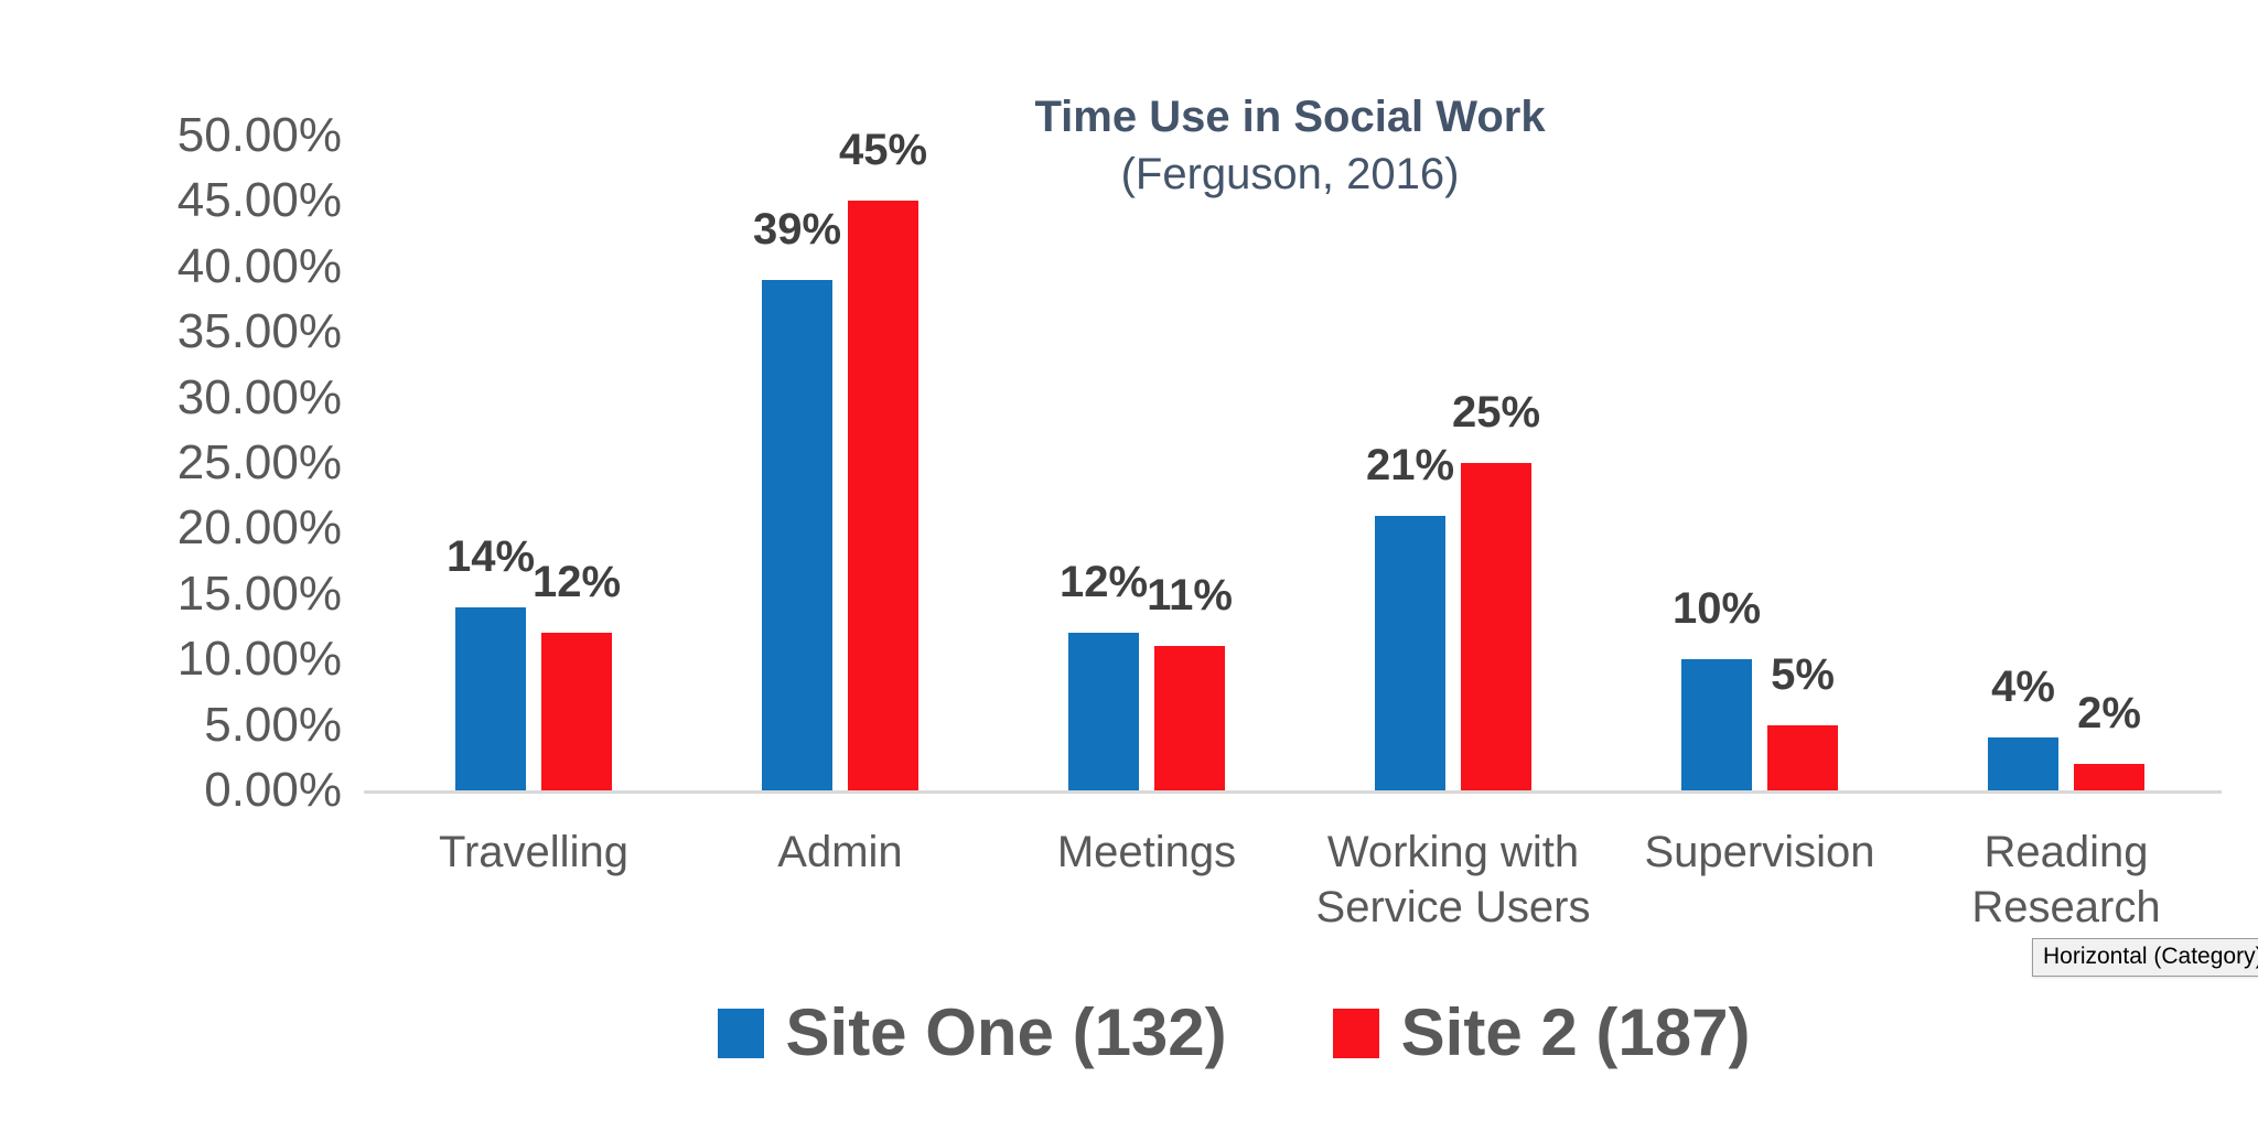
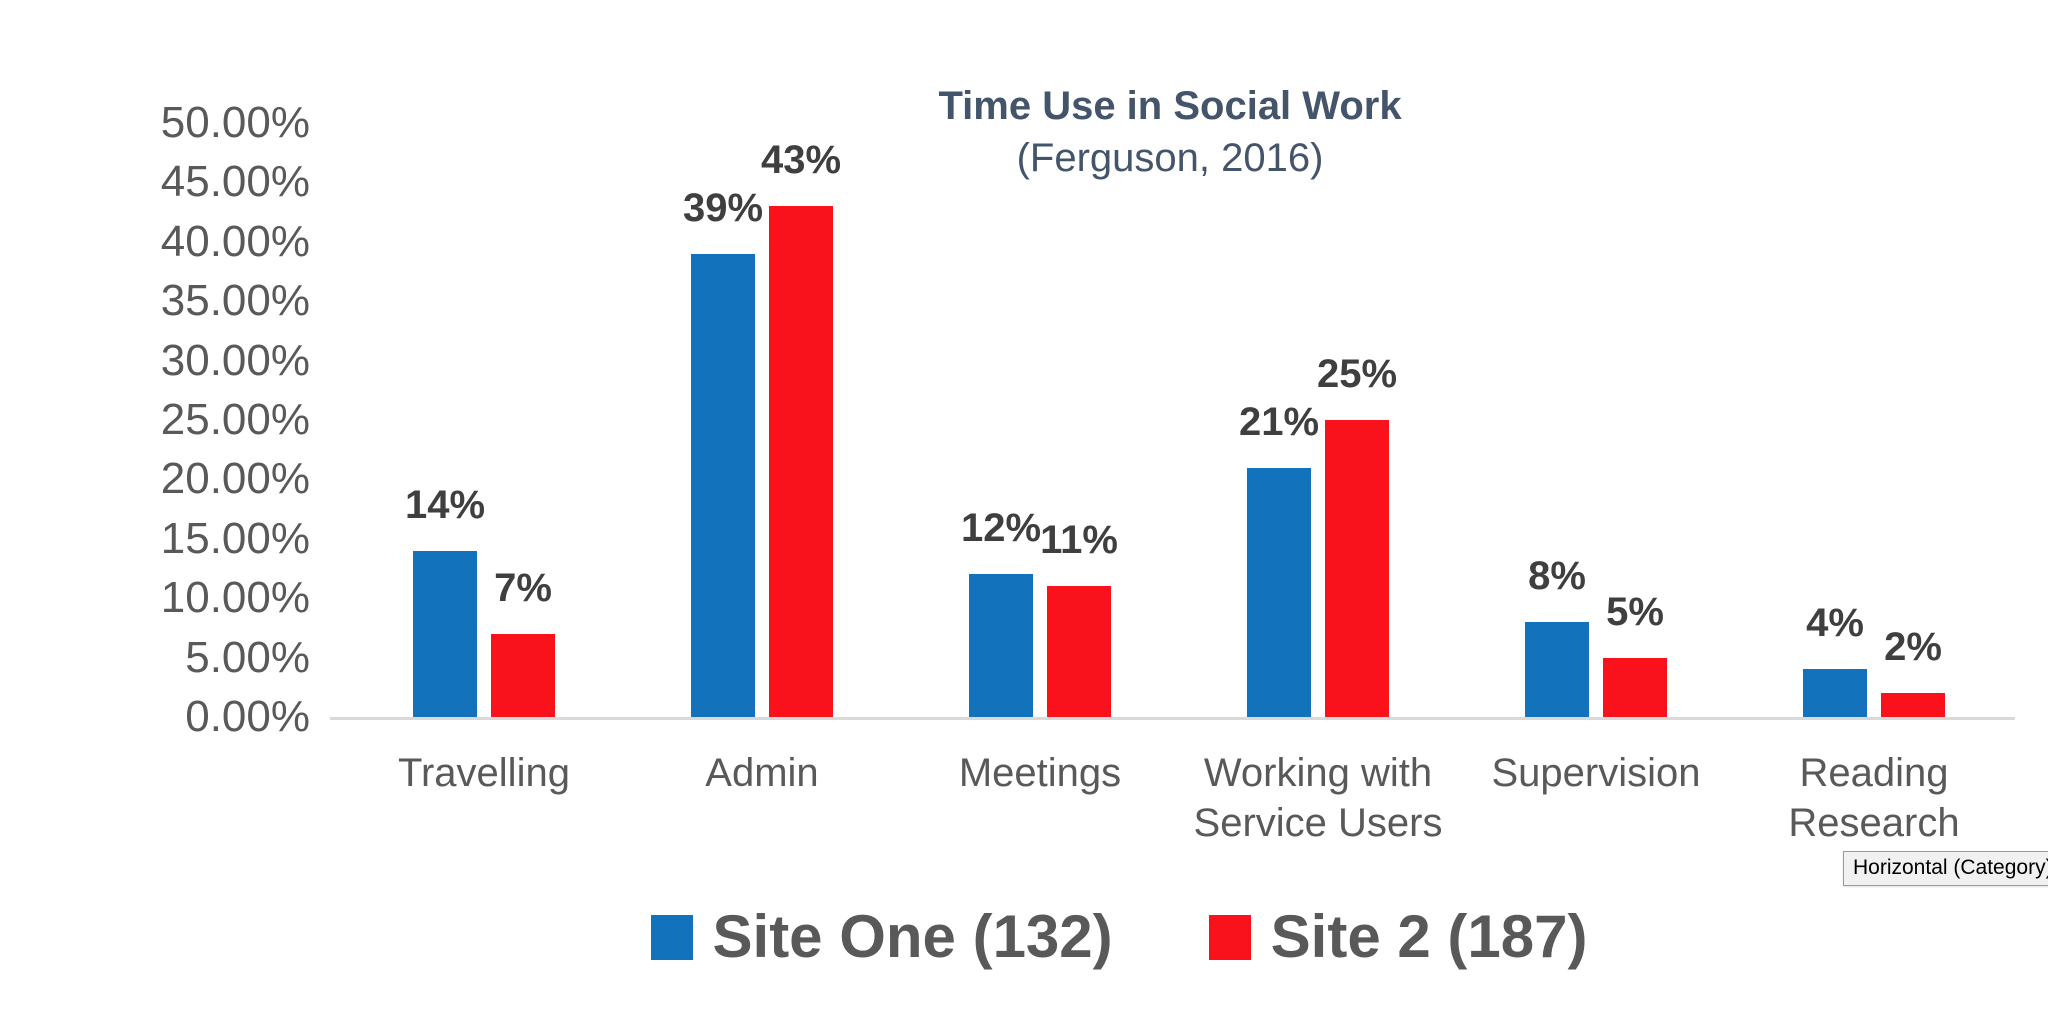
Site 2 (187)/Travelling: 12% -> 7%
Site 2 (187)/Admin: 45% -> 43%
Site One (132)/Supervision: 10% -> 8%
